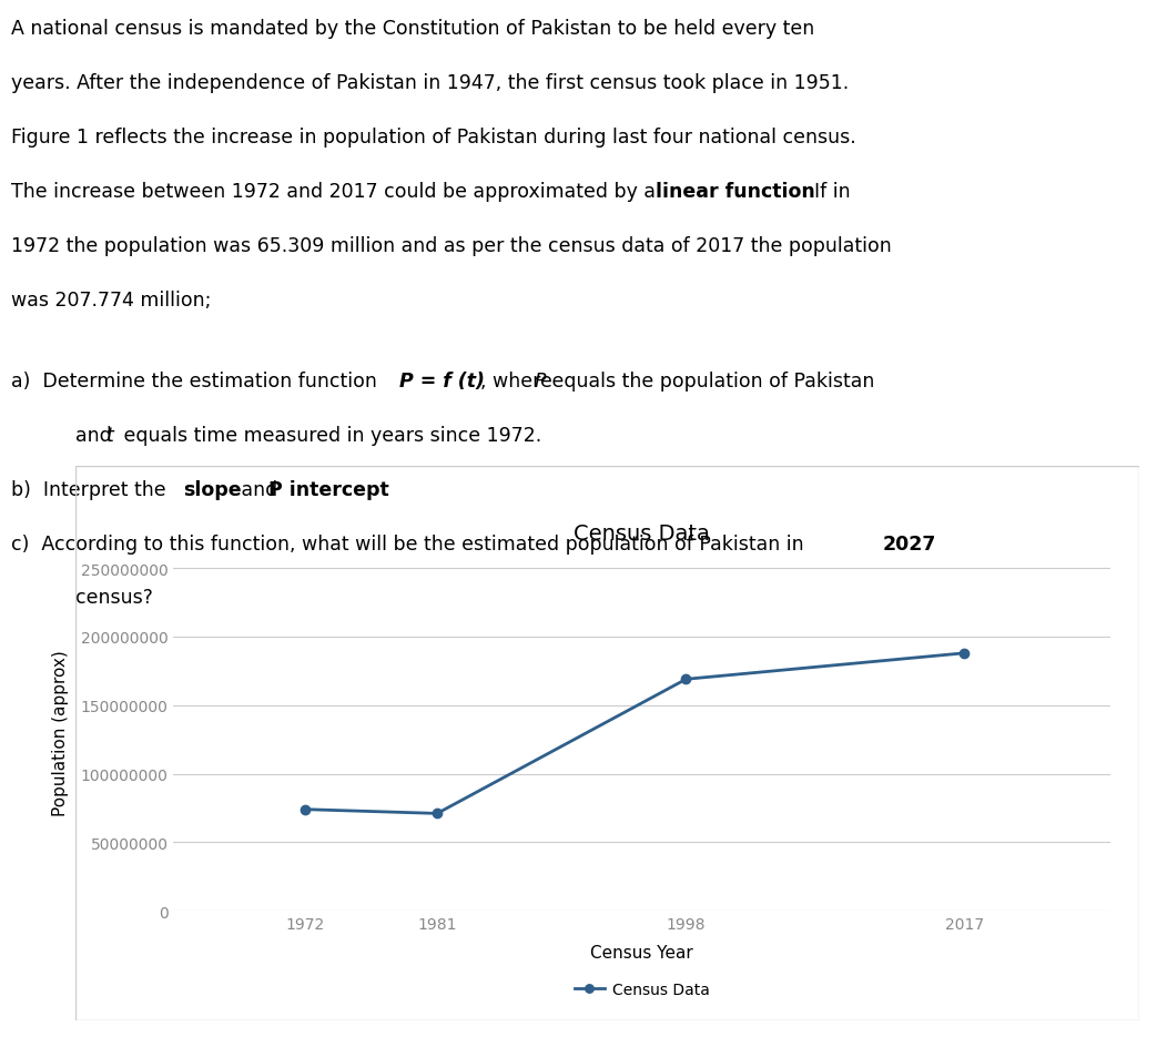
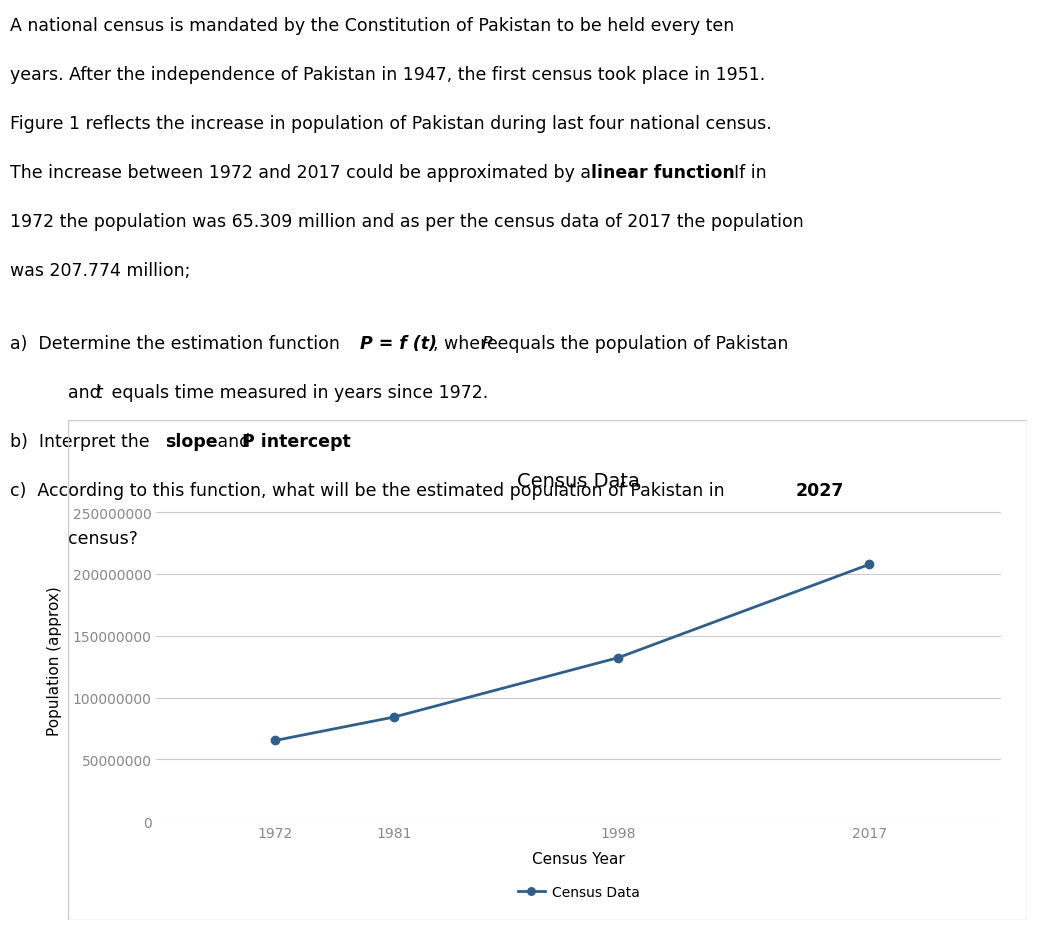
1972: 74000000 -> 65000000
1981: 71000000 -> 84000000
1998: 169000000 -> 132000000
2017: 188000000 -> 208000000
